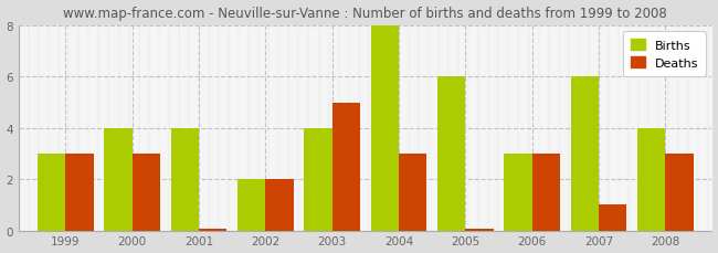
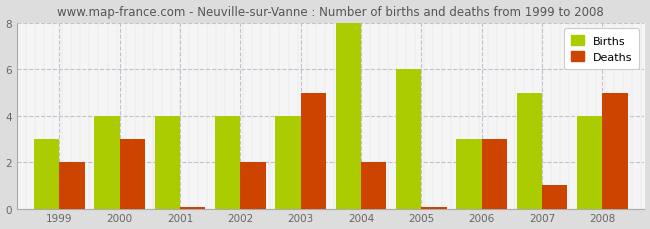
Deaths/1999: 3.00 -> 2.00
Births/2002: 2 -> 4
Deaths/2004: 3.00 -> 2.00
Births/2007: 6 -> 5
Deaths/2008: 3.00 -> 5.00
